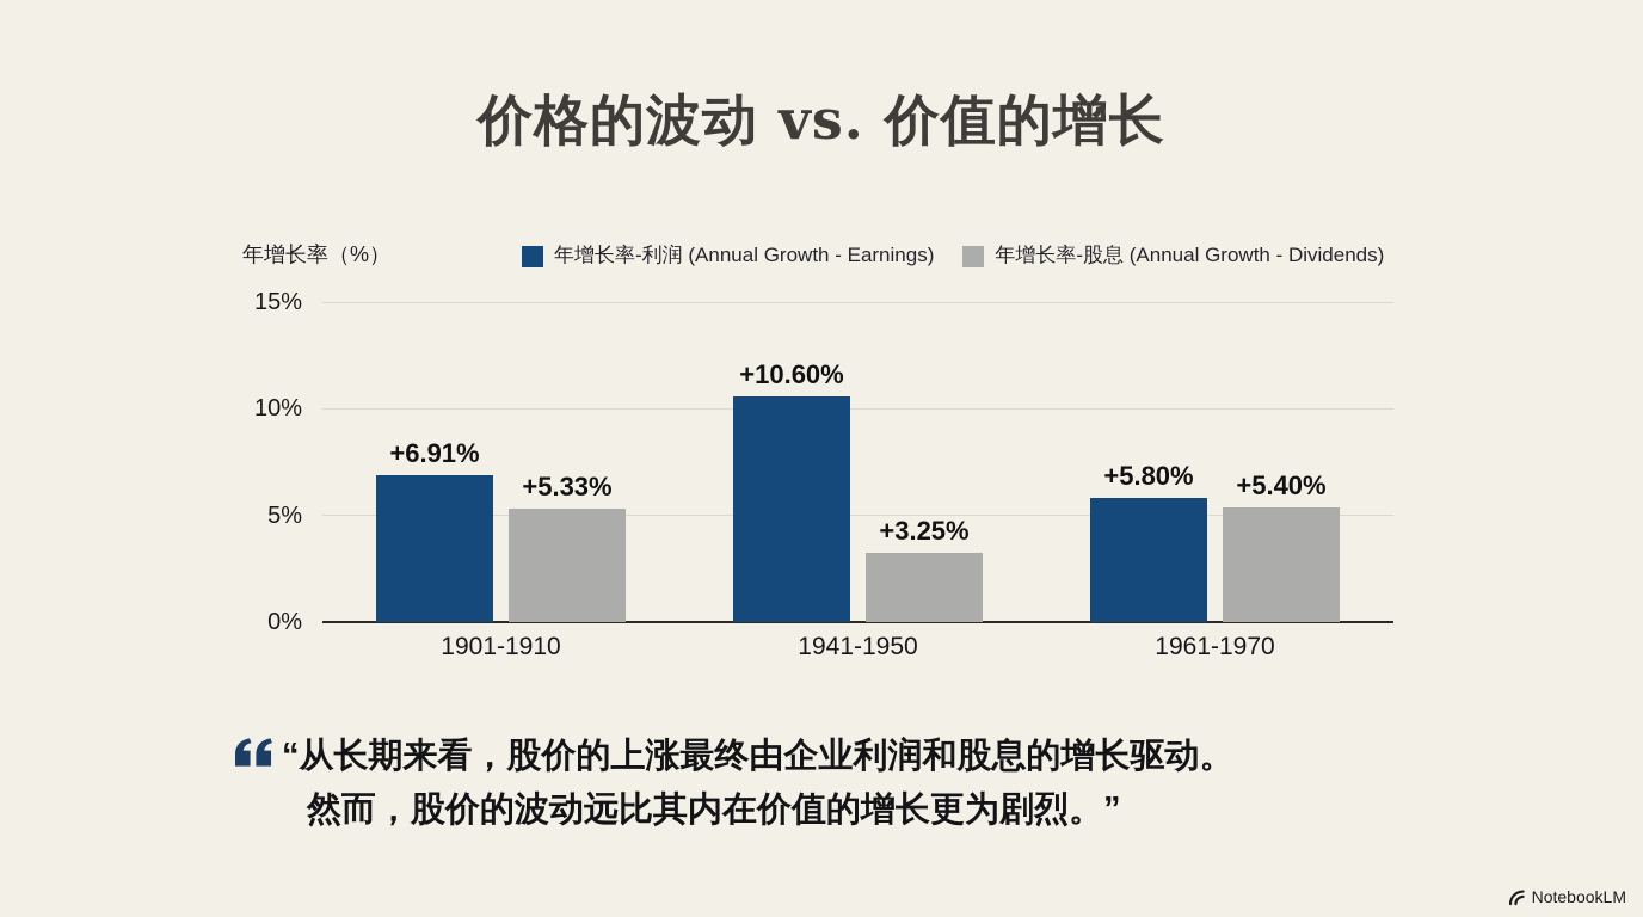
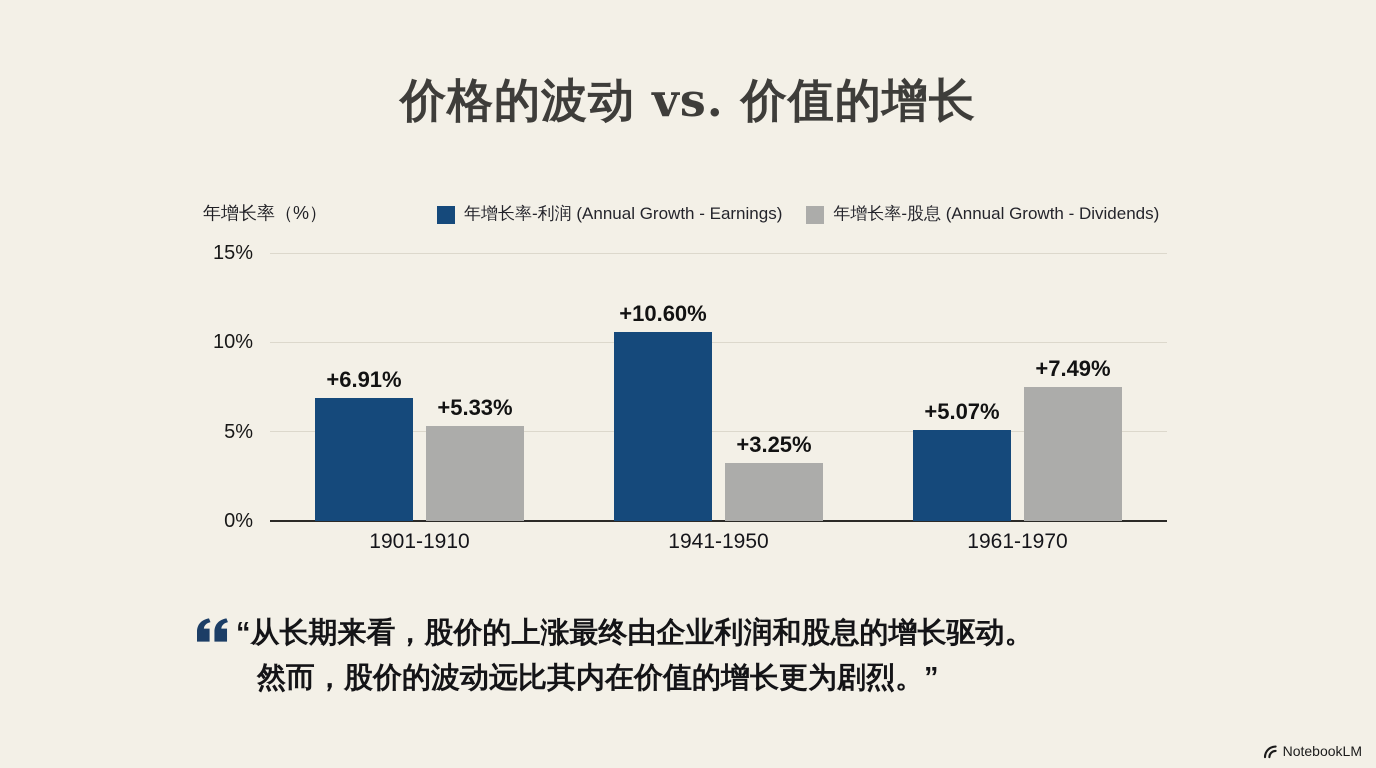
年增长率-利润 (Annual Growth - Earnings)/1961-1970: +5.80% -> +5.07%
年增长率-股息 (Annual Growth - Dividends)/1961-1970: +5.40% -> +7.49%
